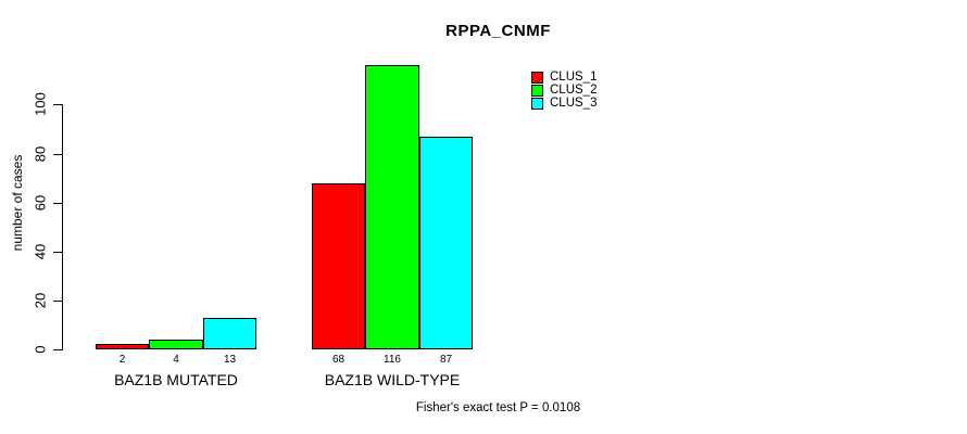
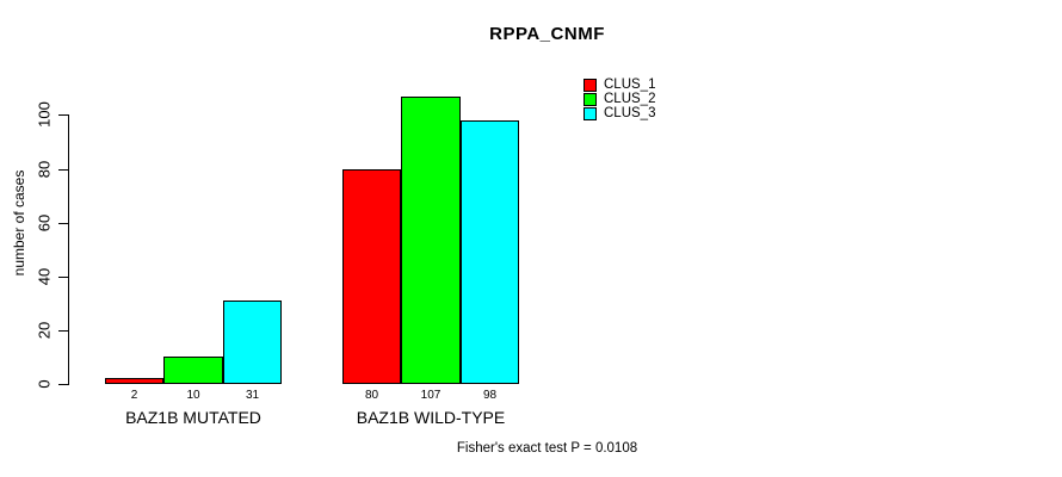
CLUS_2/BAZ1B MUTATED: 4 -> 10
CLUS_3/BAZ1B MUTATED: 13 -> 31
CLUS_1/BAZ1B WILD-TYPE: 68 -> 80
CLUS_2/BAZ1B WILD-TYPE: 116 -> 107
CLUS_3/BAZ1B WILD-TYPE: 87 -> 98
